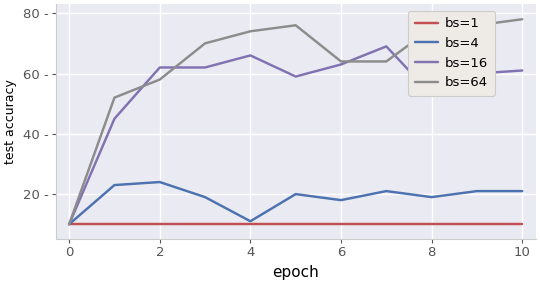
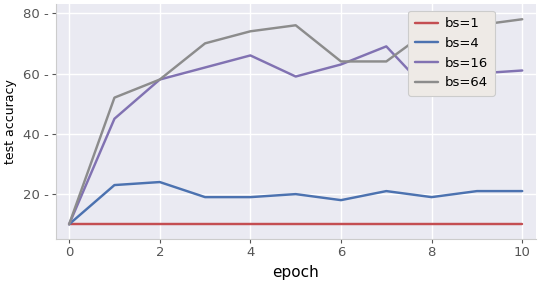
bs=16/2: 62 - -> 58 -
bs=4/4: 11 - -> 19 -
